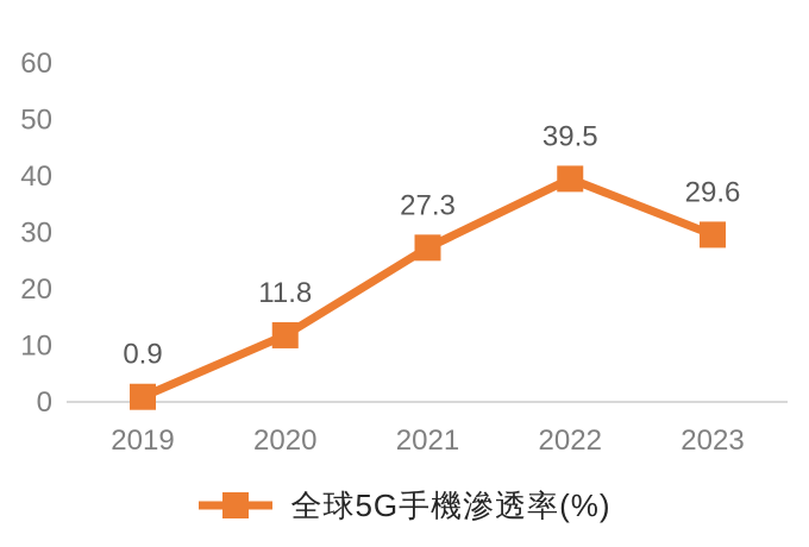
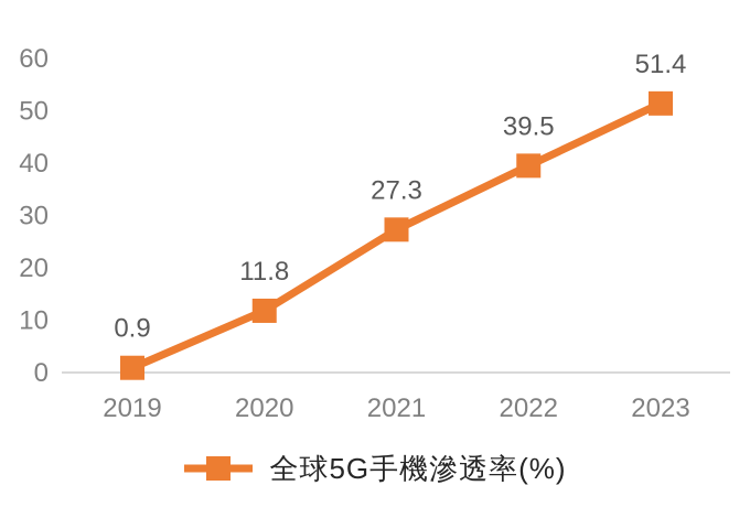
2023: 29.6 -> 51.4
